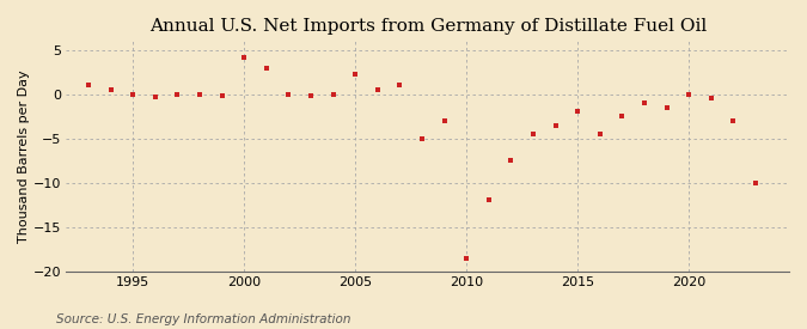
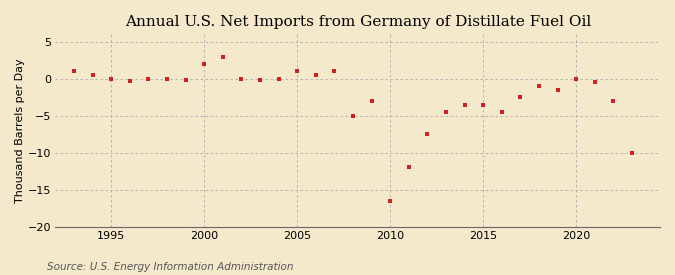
2000: 4.2 -> 2.0
2005: 2.2 -> 1.0
2010: -18.6 -> -16.5
2015: -2.0 -> -3.5
